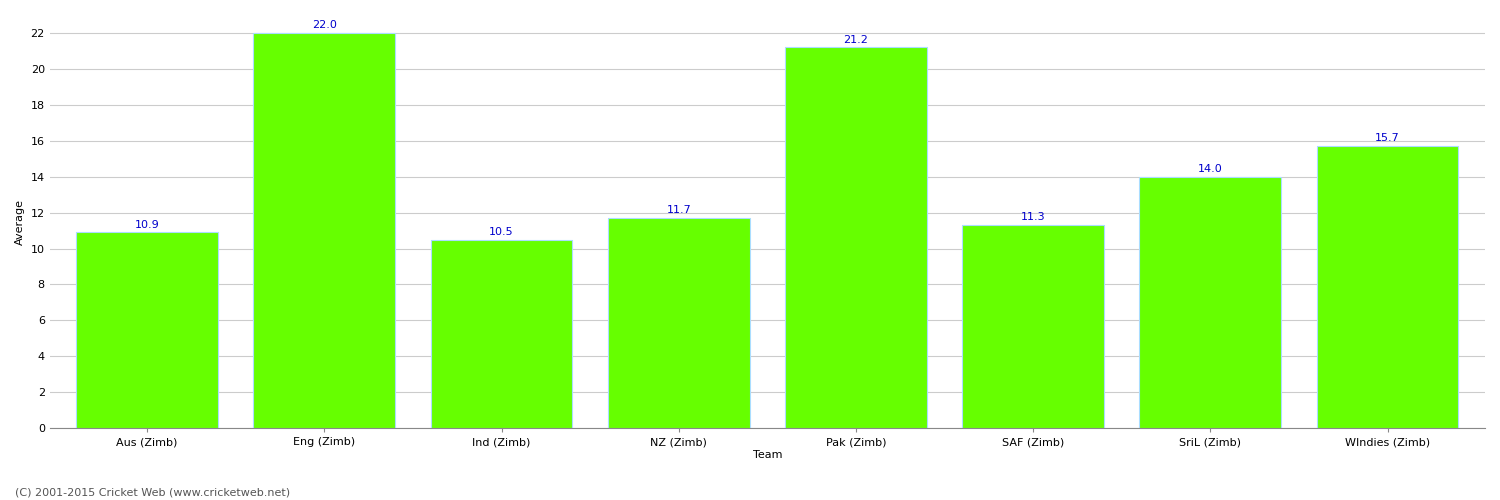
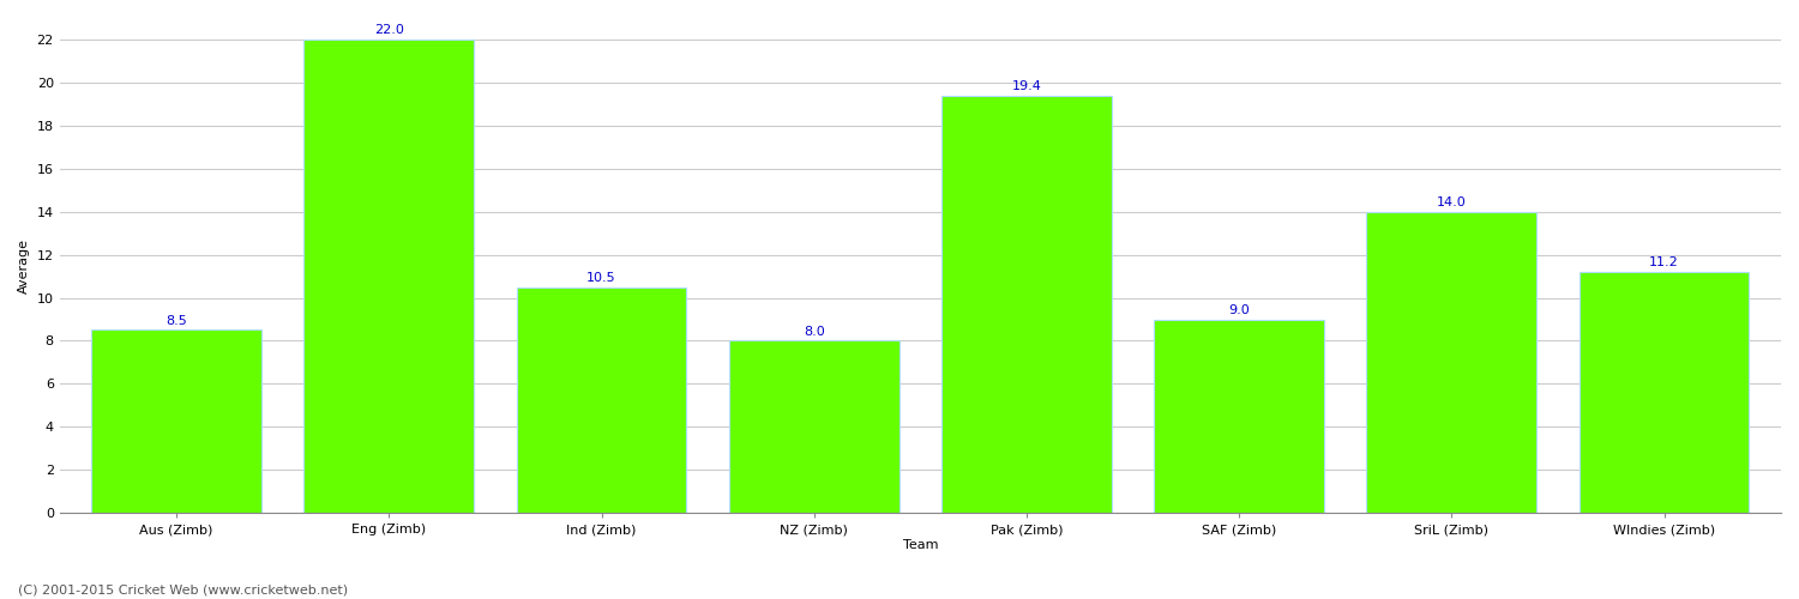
Aus (Zimb): 10.9 -> 8.5
NZ (Zimb): 11.7 -> 8.0
Pak (Zimb): 21.2 -> 19.4
SAF (Zimb): 11.3 -> 9.0
WIndies (Zimb): 15.7 -> 11.2
